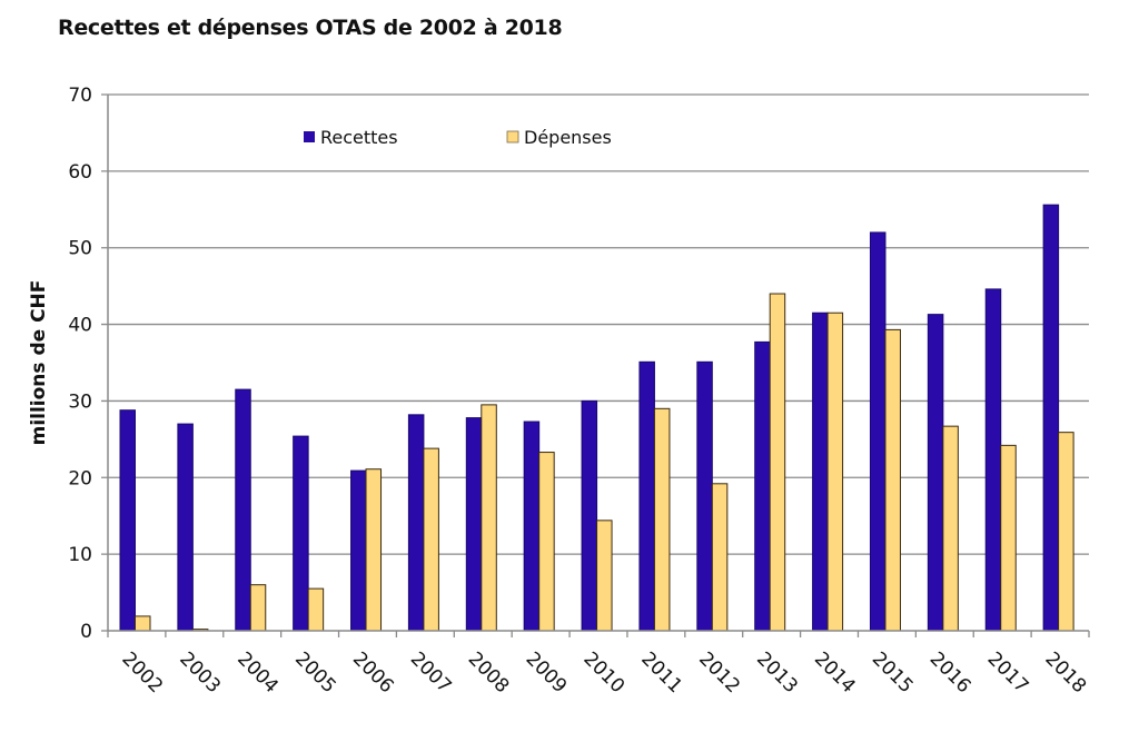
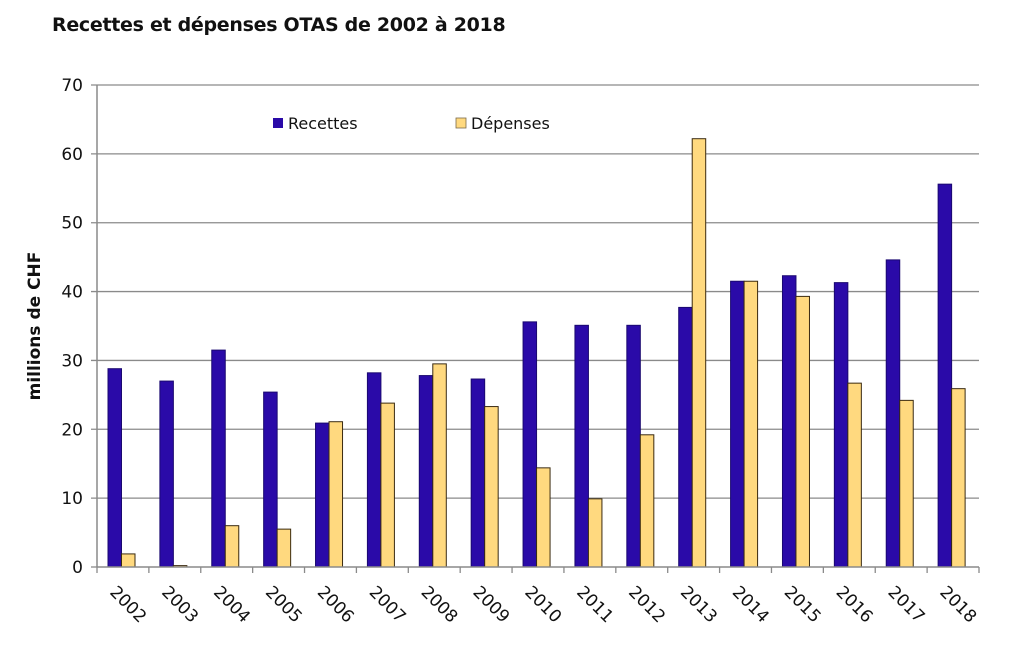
Recettes/2010: 30 -> 36
Dépenses/2011: 29 -> 10
Dépenses/2013: 44 -> 62
Recettes/2015: 52 -> 42
